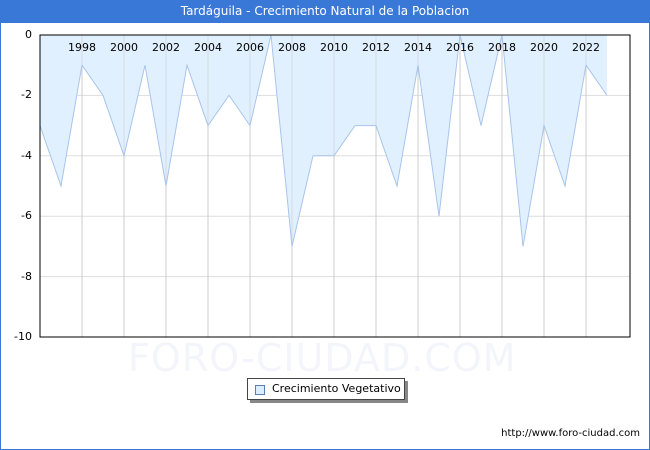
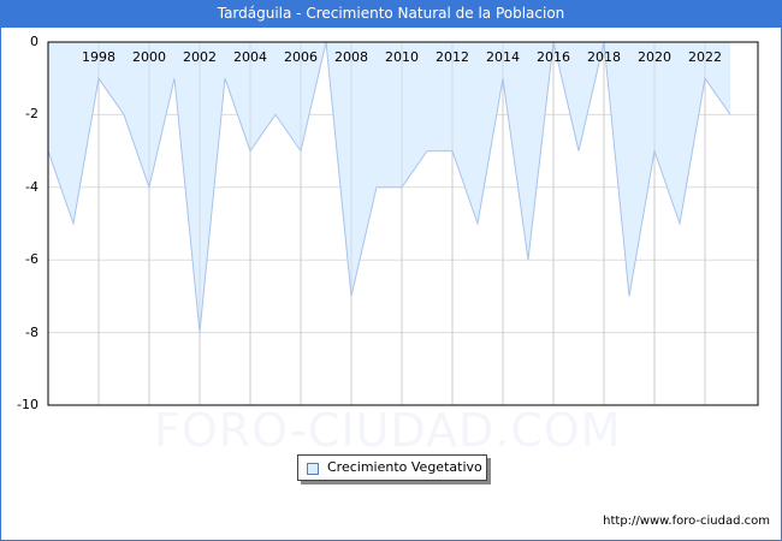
2002: -5 -> -8
